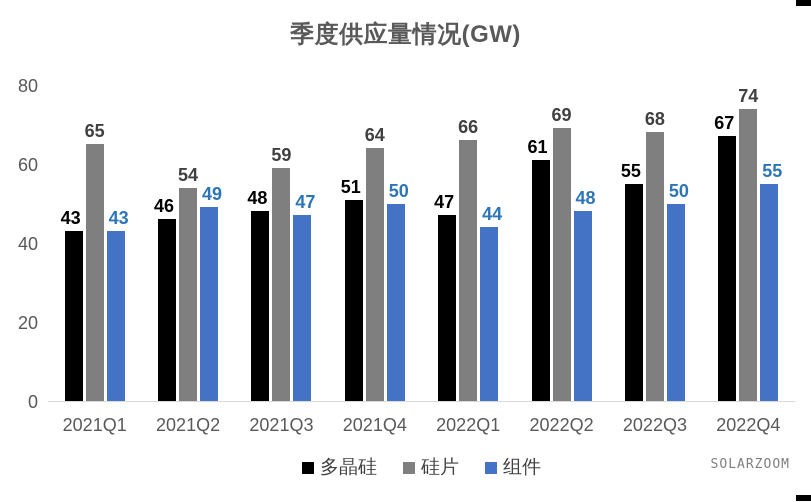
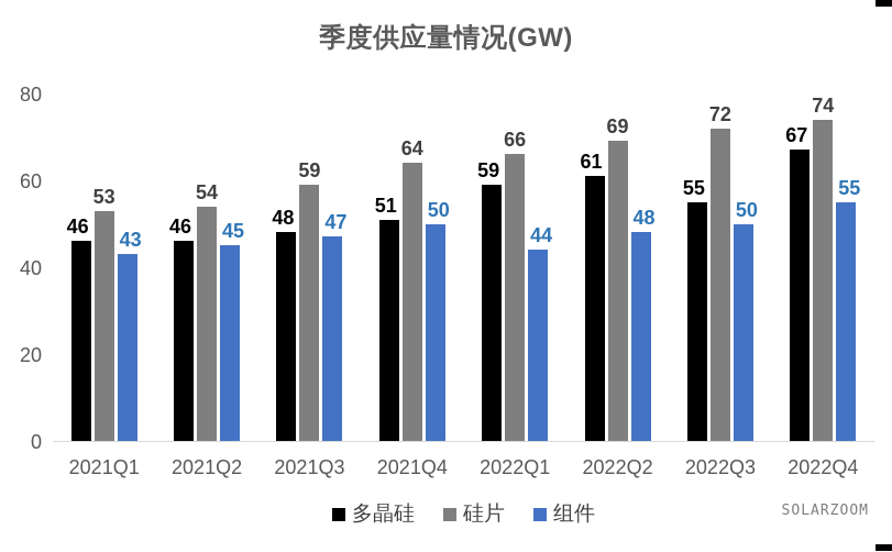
多晶硅/2021Q1: 43 -> 46
硅片/2021Q1: 65 -> 53
组件/2021Q2: 49 -> 45
多晶硅/2022Q1: 47 -> 59
硅片/2022Q3: 68 -> 72
